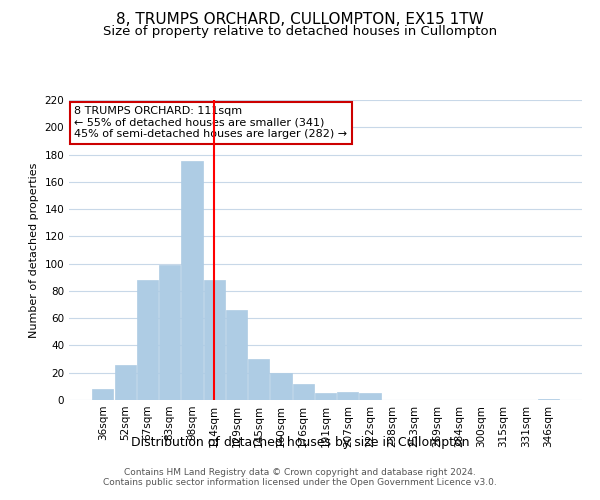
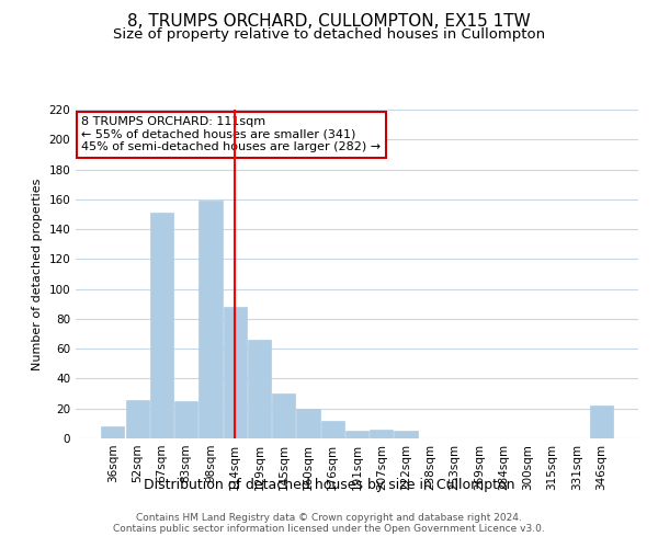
67sqm: 88 -> 151
83sqm: 99 -> 25
98sqm: 175 -> 159
346sqm: 1 -> 22
